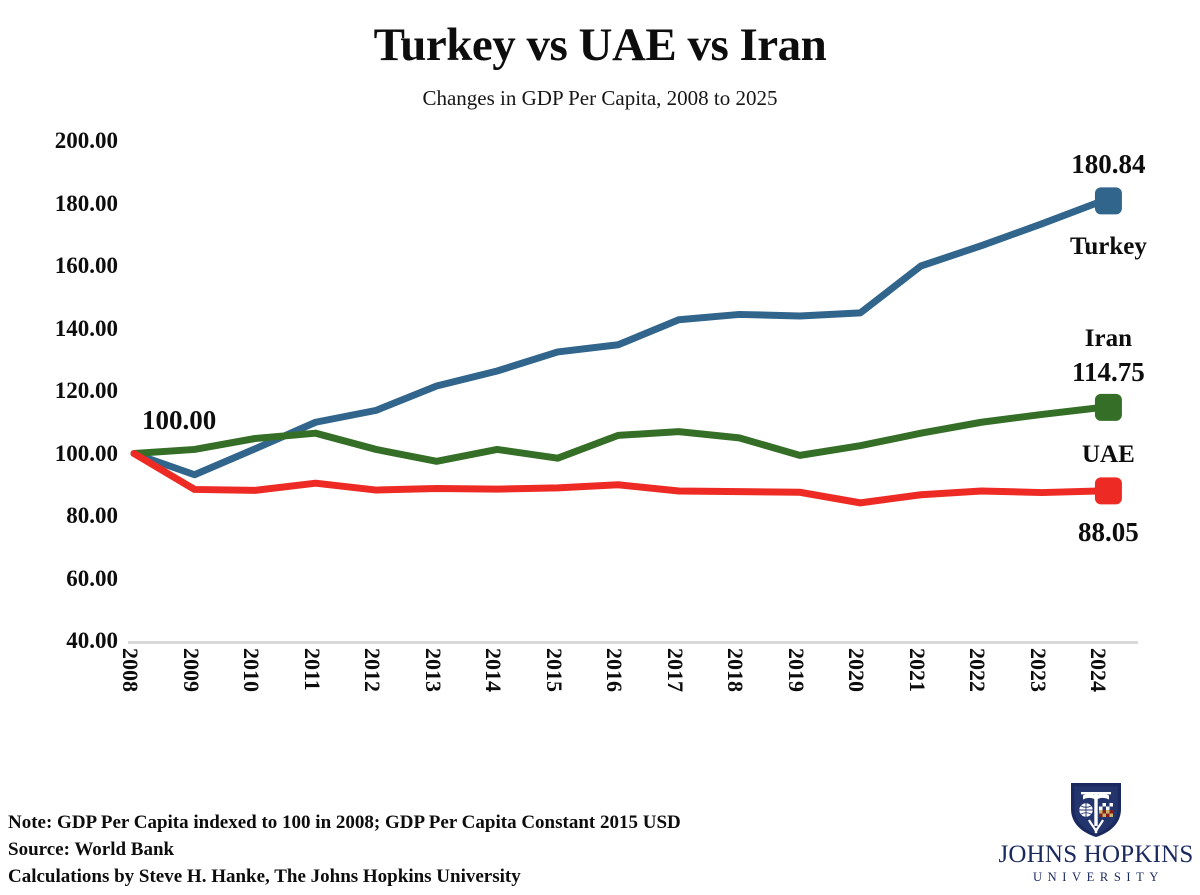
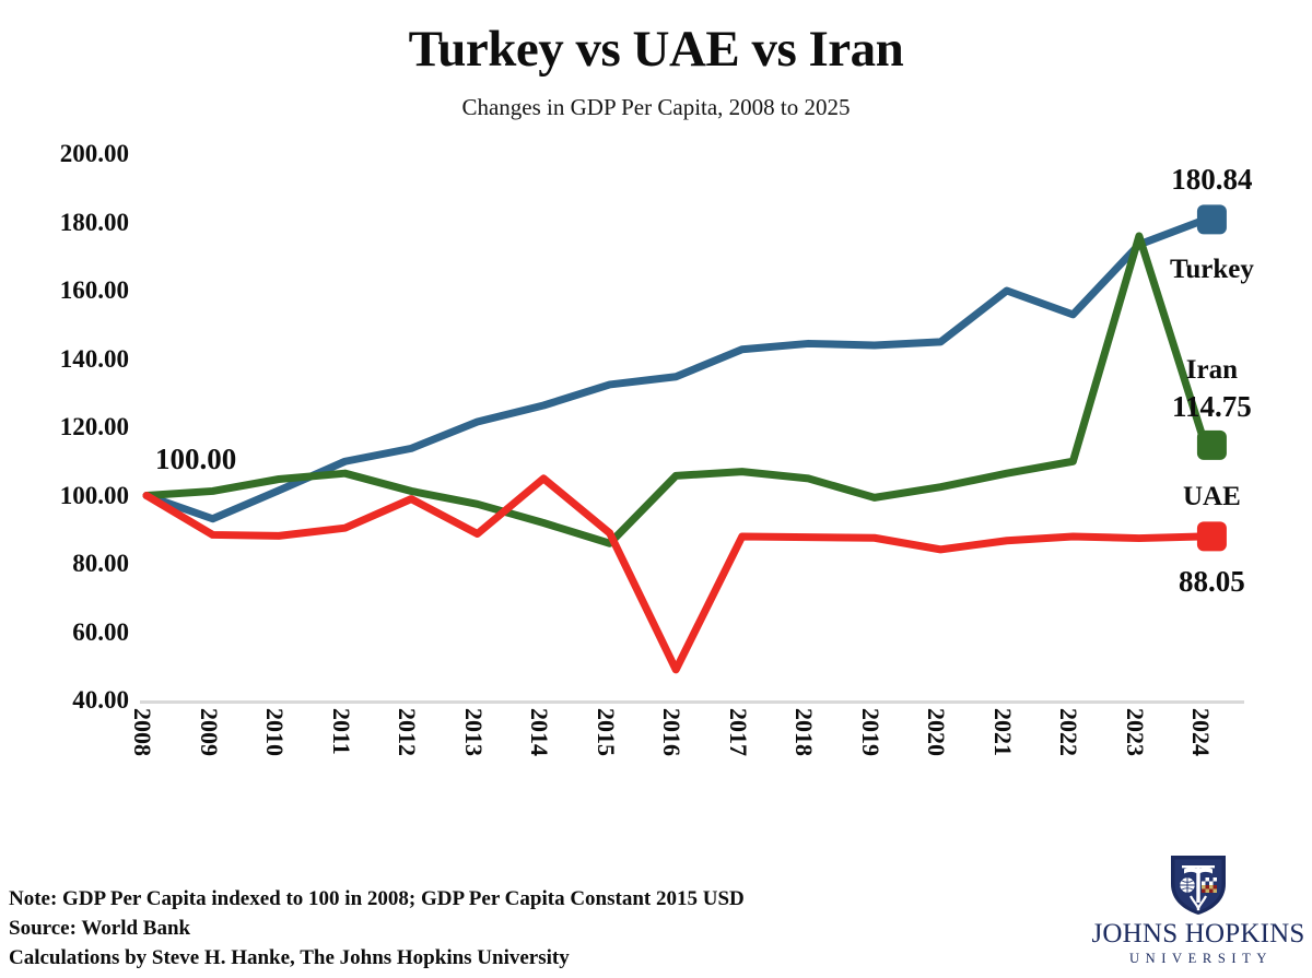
UAE/2012: 88 -> 99
Iran/2014: 101 -> 92
UAE/2014: 89 -> 105
Iran/2015: 98 -> 86
UAE/2016: 90 -> 49
Turkey/2022: 166 -> 153
Iran/2023: 112 -> 176
